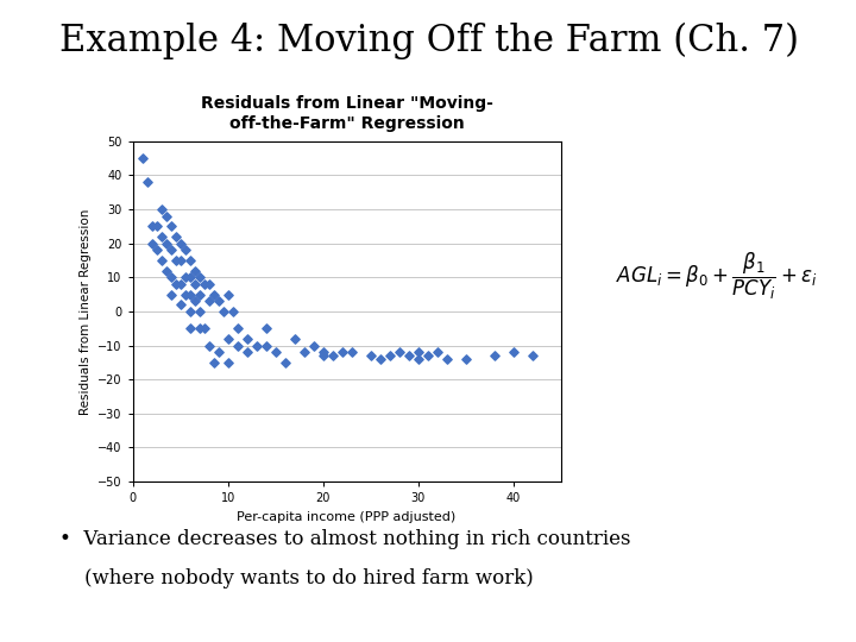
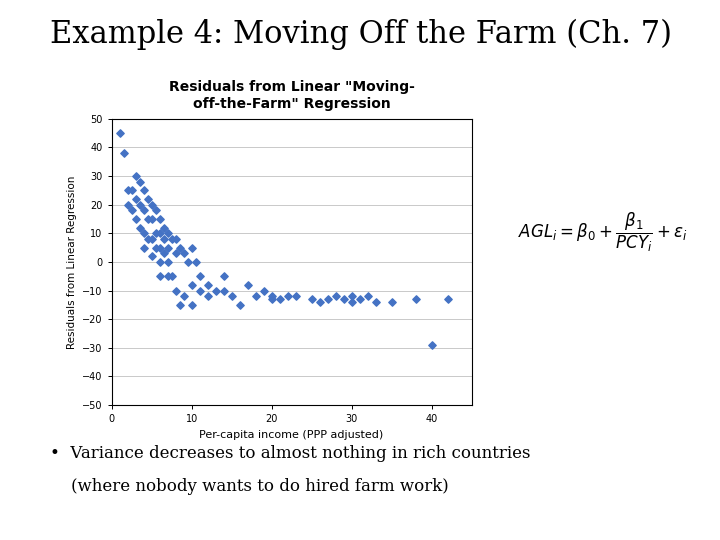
40: -12 -> -29
